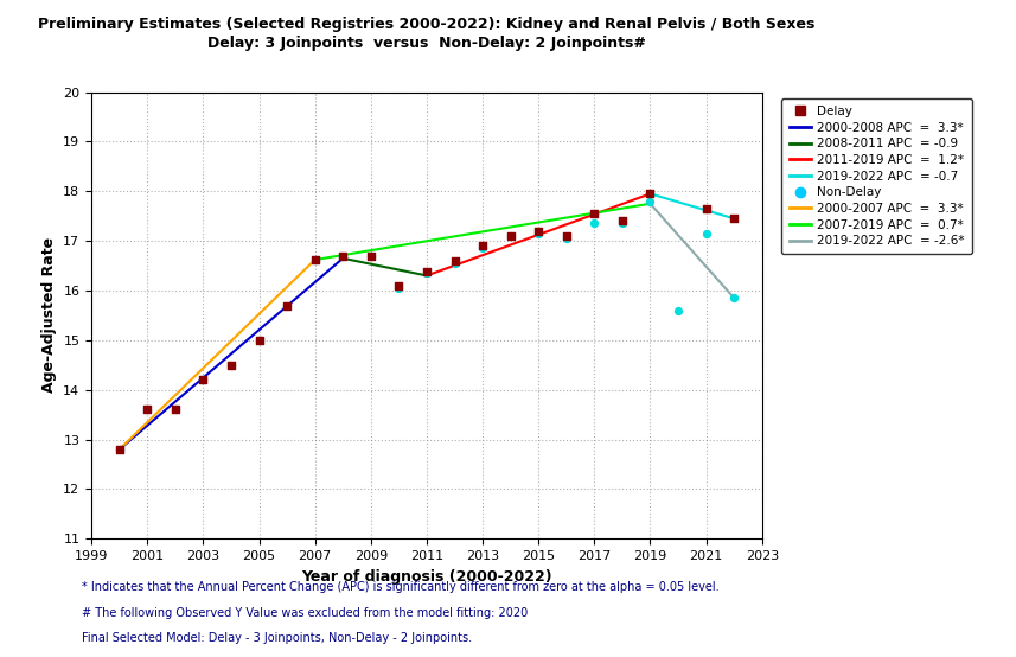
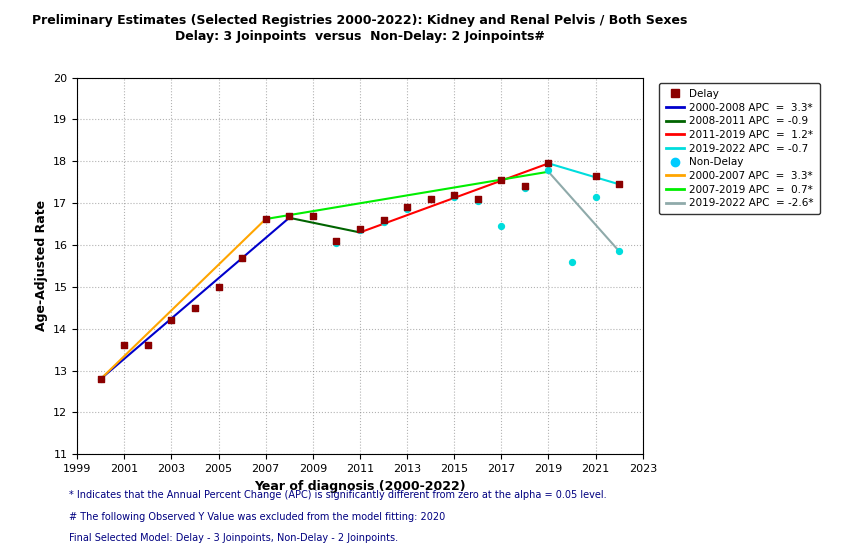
2019-2022 APC = -0.7/2017: 17.35 -> 16.45
